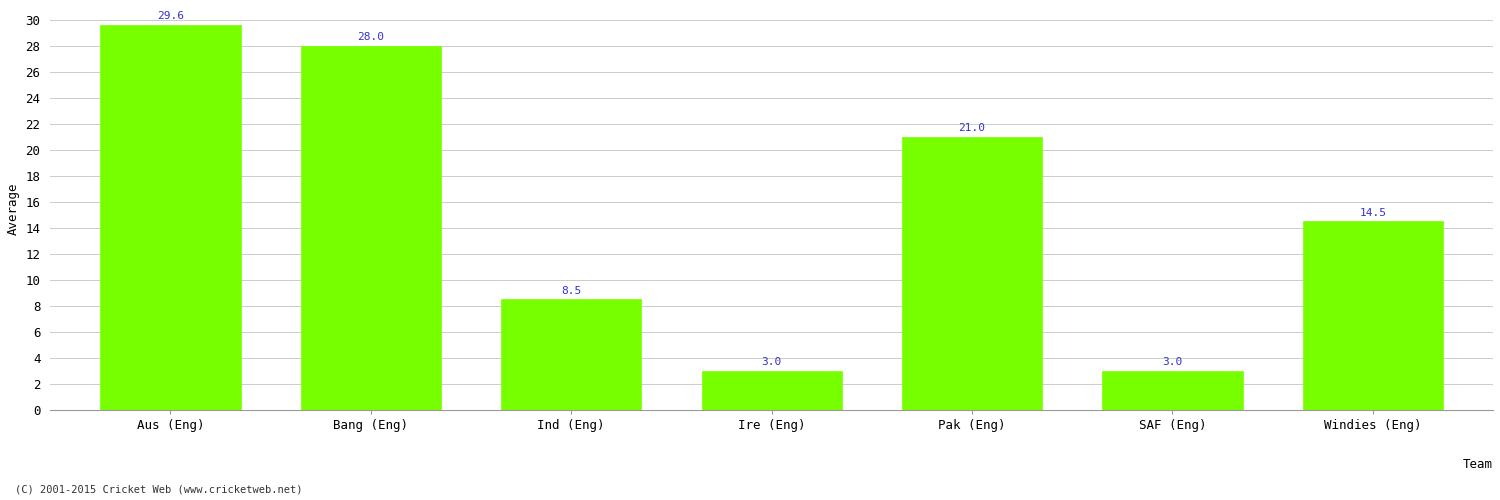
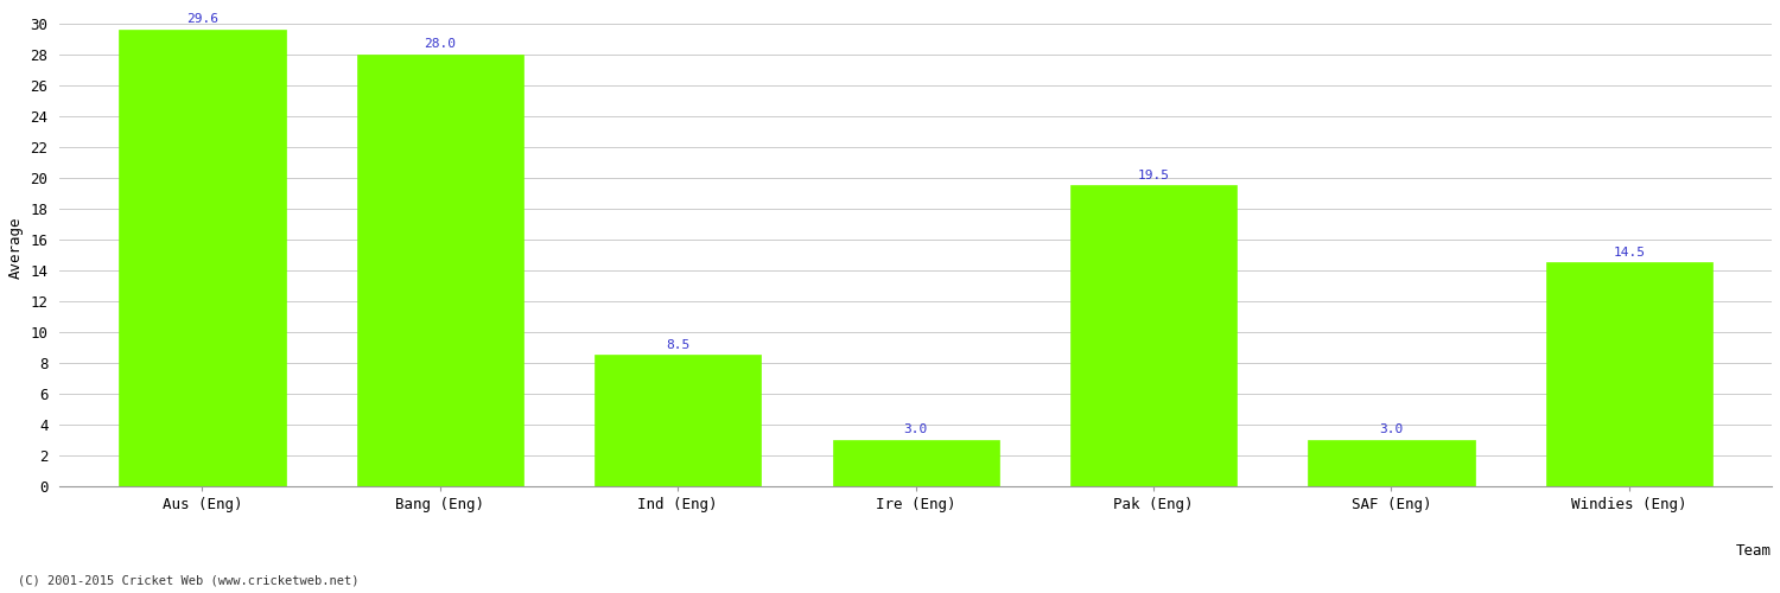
Pak (Eng): 21.0 -> 19.5
